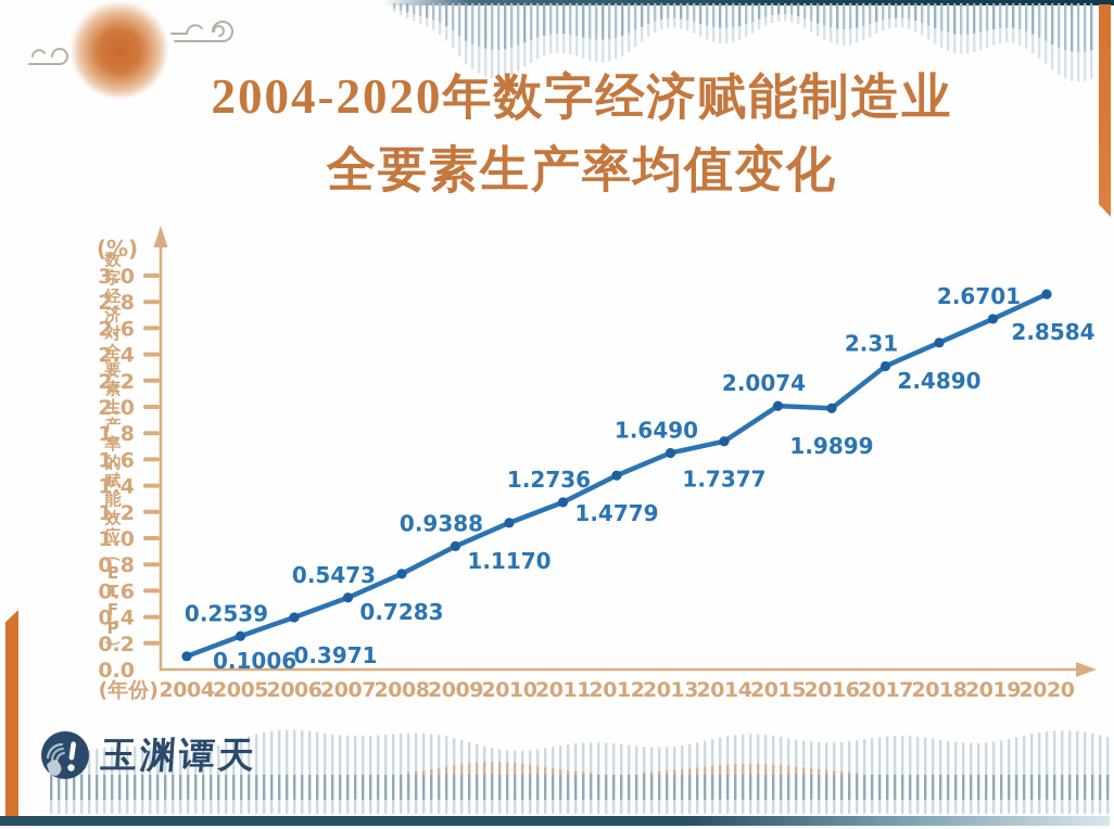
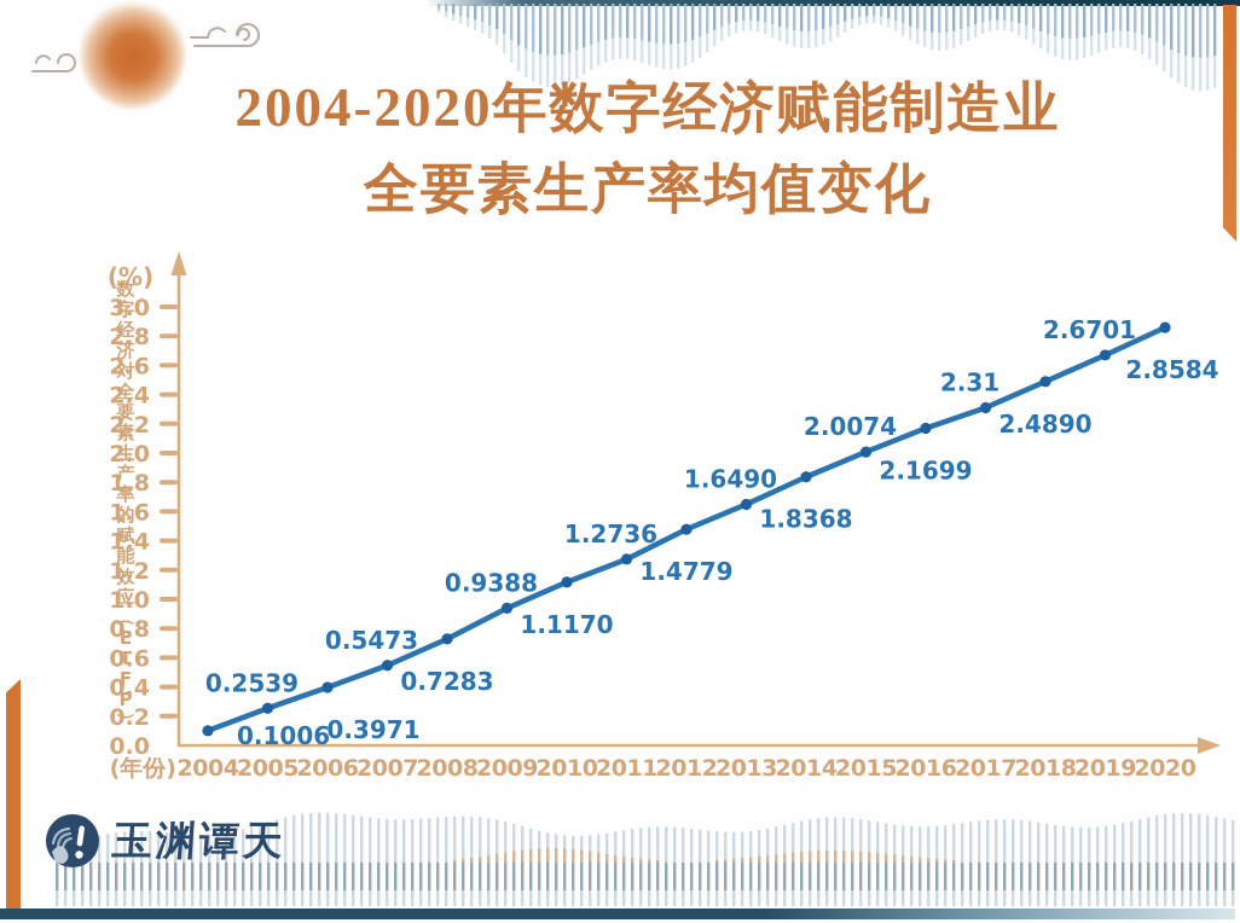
2014: 1.7377 -> 1.8368
2016: 1.9899 -> 2.1699
